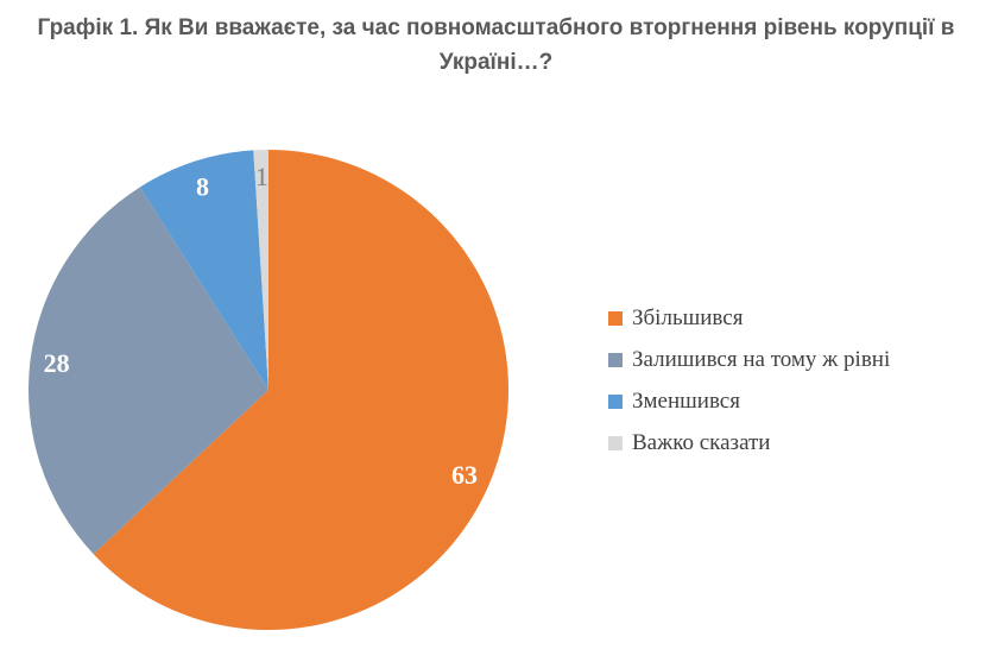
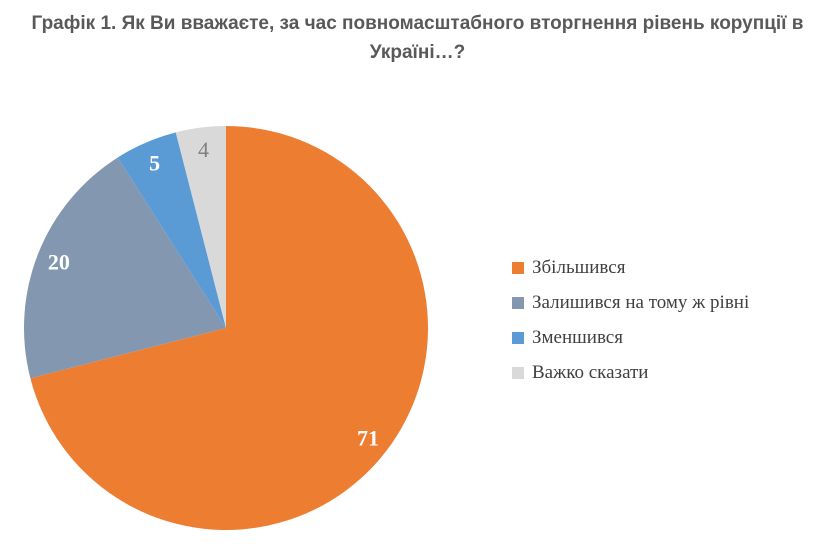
Збільшився: 63 -> 71
Залишився на тому ж рівні: 28 -> 20
Зменшився: 8 -> 5
Важко сказати: 1 -> 4
